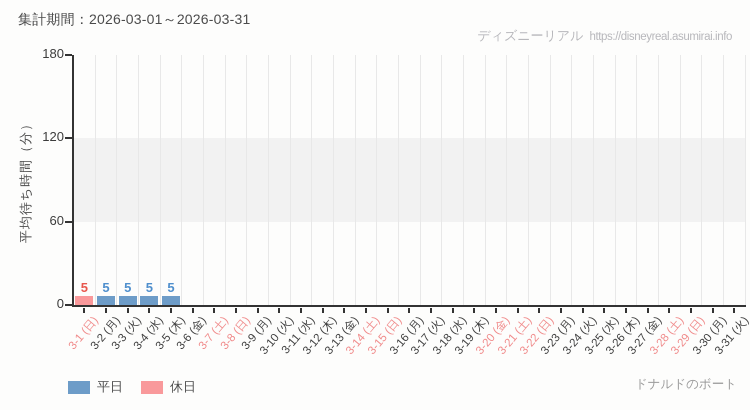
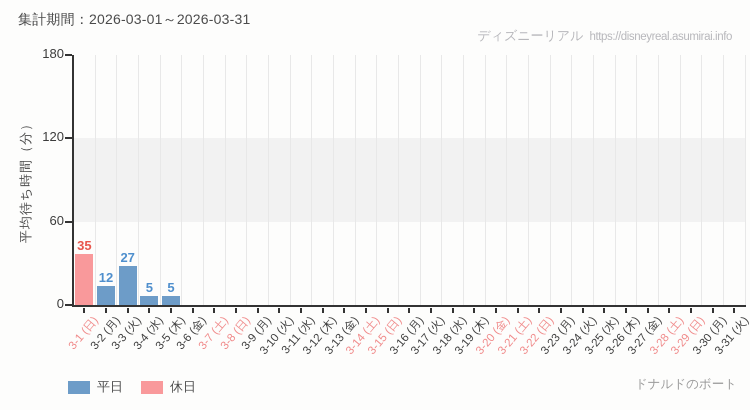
3-1 (日): 5 -> 35
3-2 (月): 5 -> 12
3-3 (火): 5 -> 27
